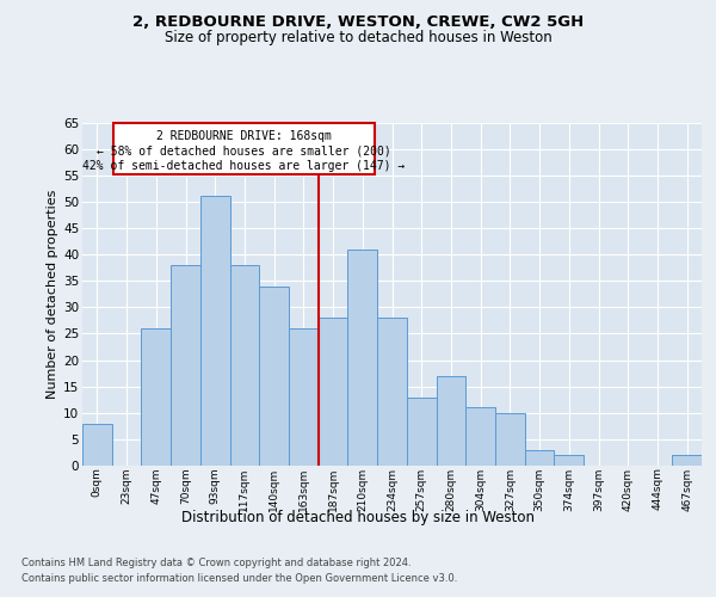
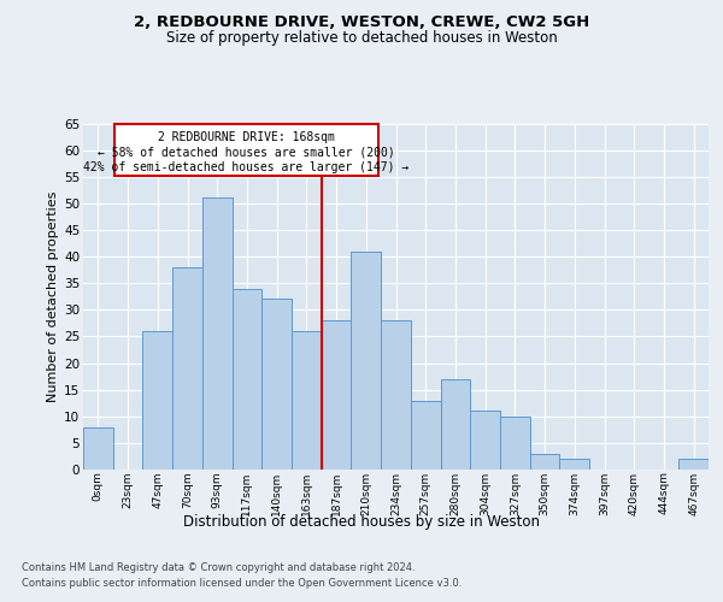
117sqm: 38 -> 34
140sqm: 34 -> 32
